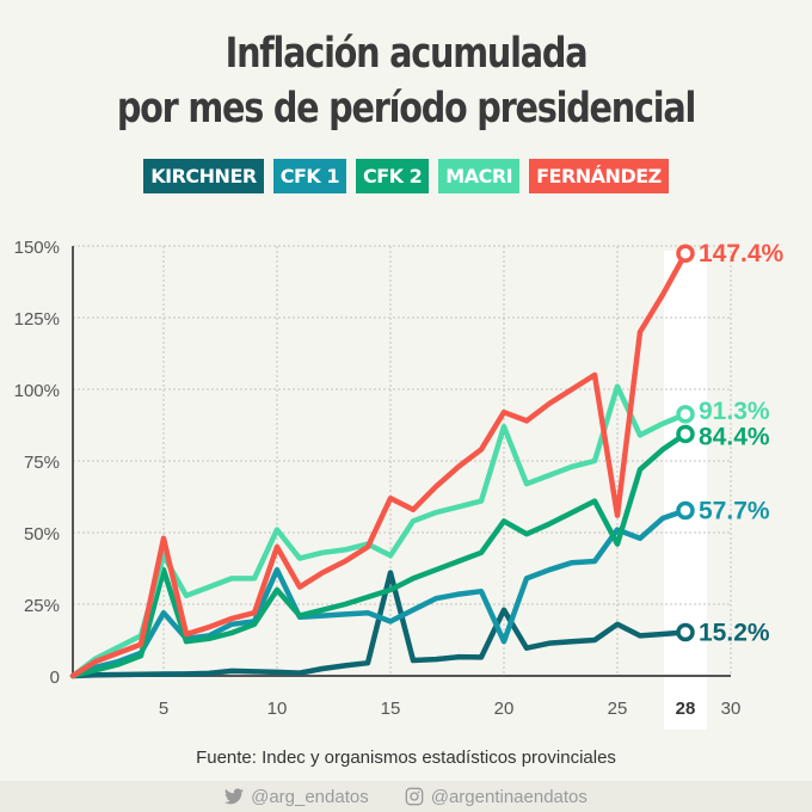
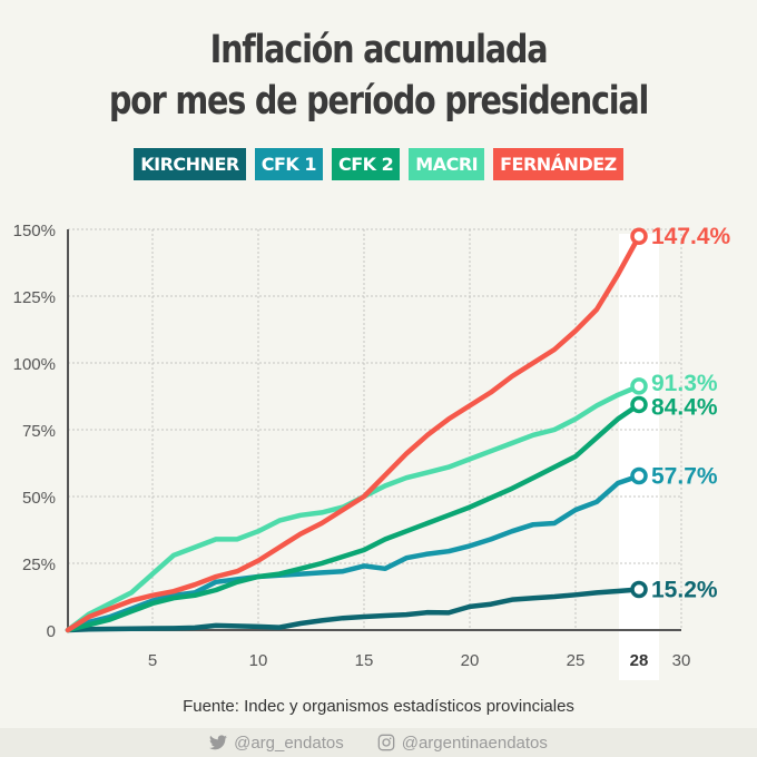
CFK 1/5: 22% -> 11%
CFK 2/5: 37% -> 10%
MACRI/5: 42% -> 21%
FERNÁNDEZ/5: 48% -> 13%
CFK 1/10: 37% -> 20%
CFK 2/10: 30% -> 20%
MACRI/10: 51% -> 37%
FERNÁNDEZ/10: 45% -> 26%
KIRCHNER/15: 36% -> 5%
CFK 1/15: 19% -> 24%
MACRI/15: 42% -> 50%
FERNÁNDEZ/15: 62% -> 50%
KIRCHNER/20: 23% -> 9%
CFK 1/20: 12% -> 32%
CFK 2/20: 54% -> 46%
MACRI/20: 87% -> 64%
FERNÁNDEZ/20: 92% -> 84%
KIRCHNER/25: 18% -> 13%
CFK 1/25: 51% -> 45%
CFK 2/25: 46% -> 65%
MACRI/25: 101% -> 79%
FERNÁNDEZ/25: 56% -> 112%
